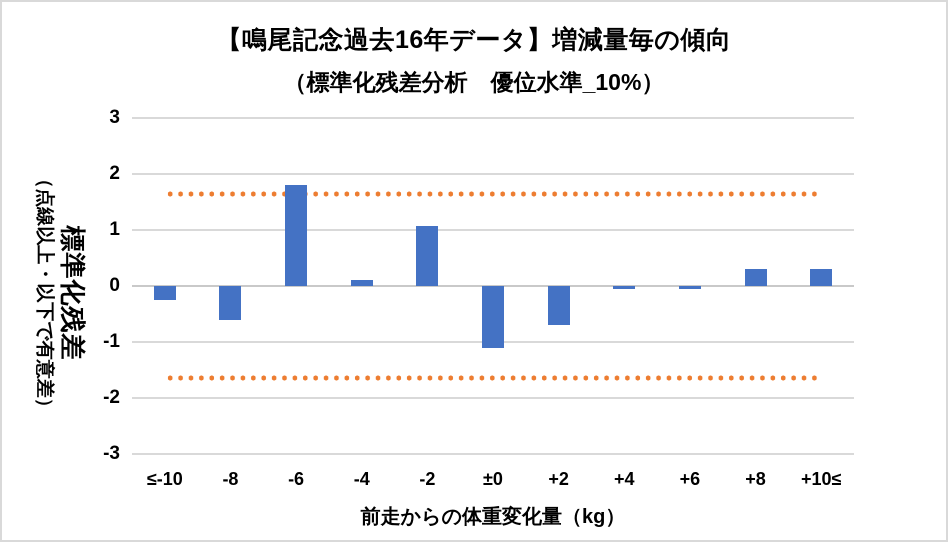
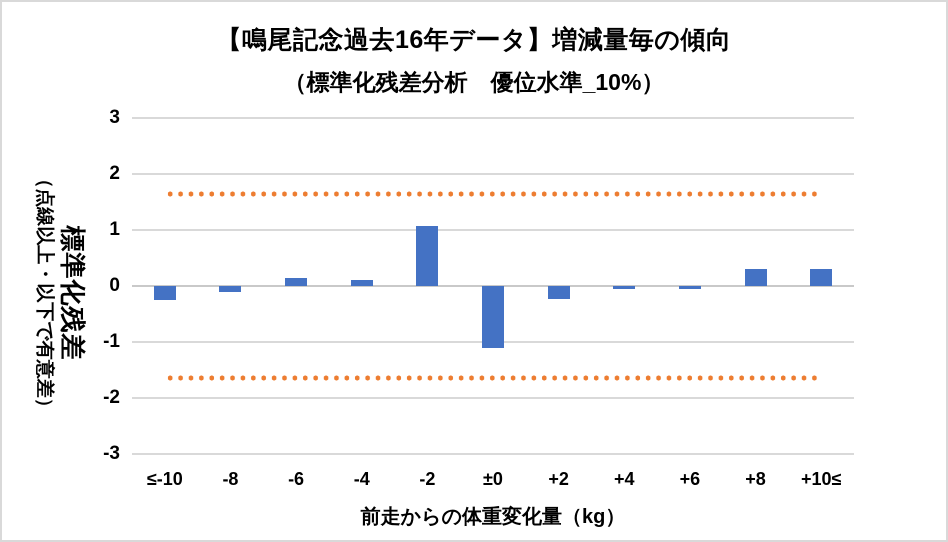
-8: -0.6 -> -0.1
-6: 1.8 -> 0.1
+2: -0.7 -> -0.2
